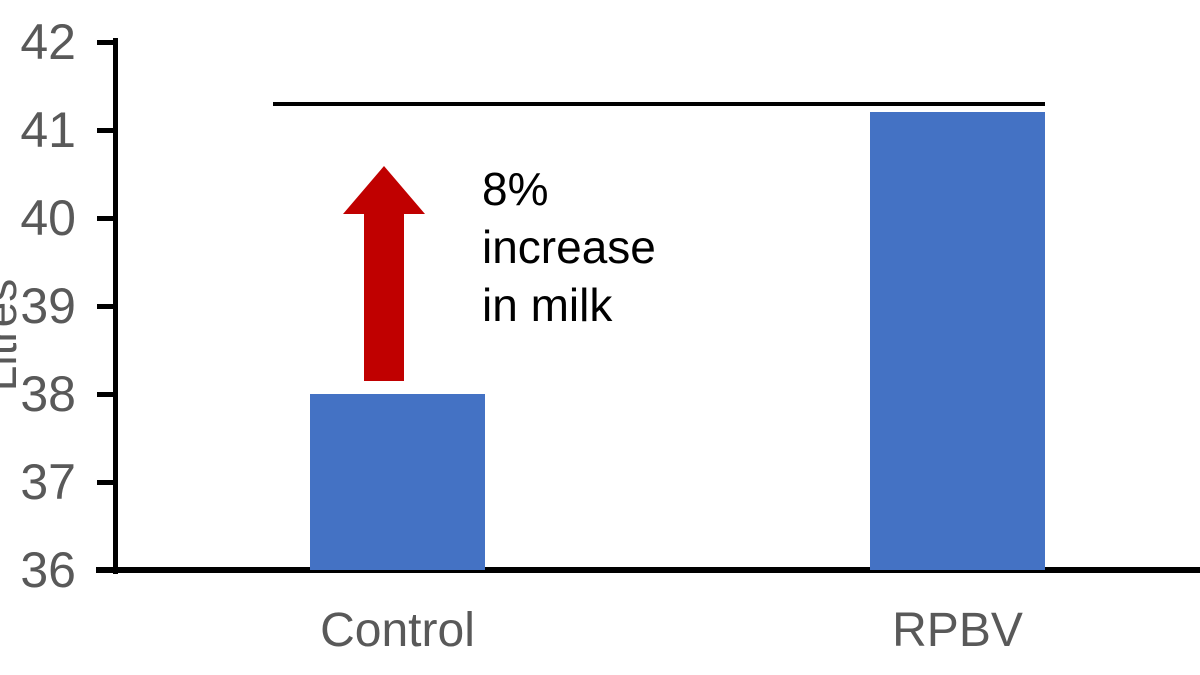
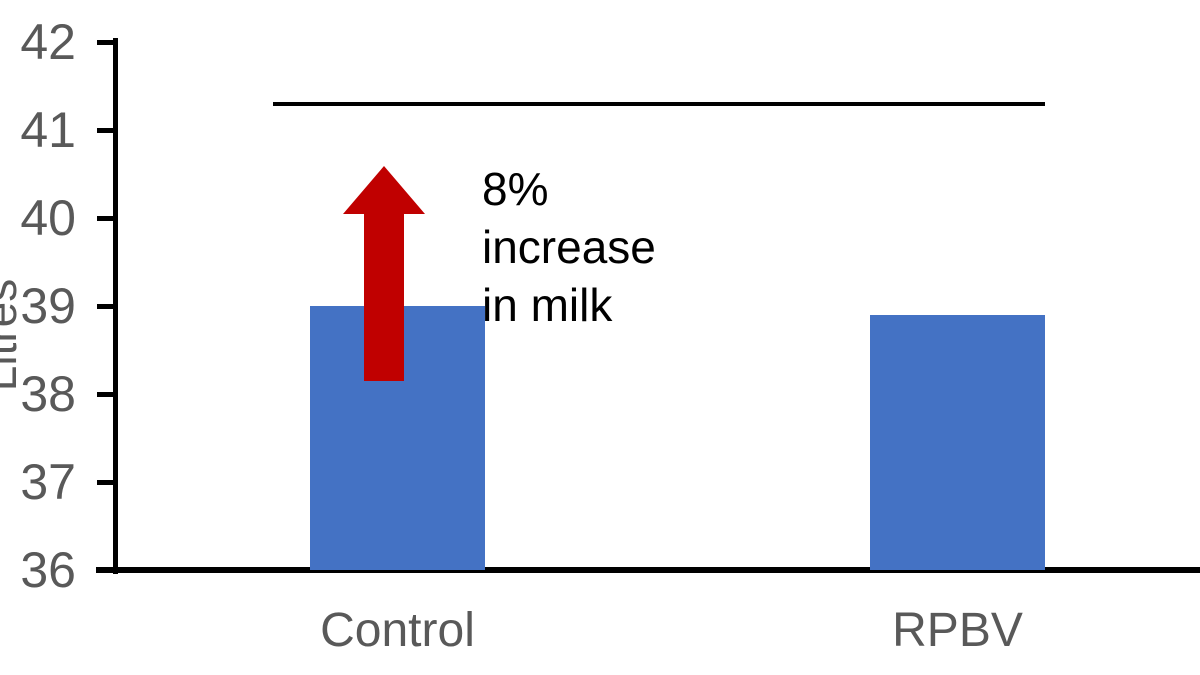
Control: 38.0 -> 39.0
RPBV: 41.2 -> 38.9
